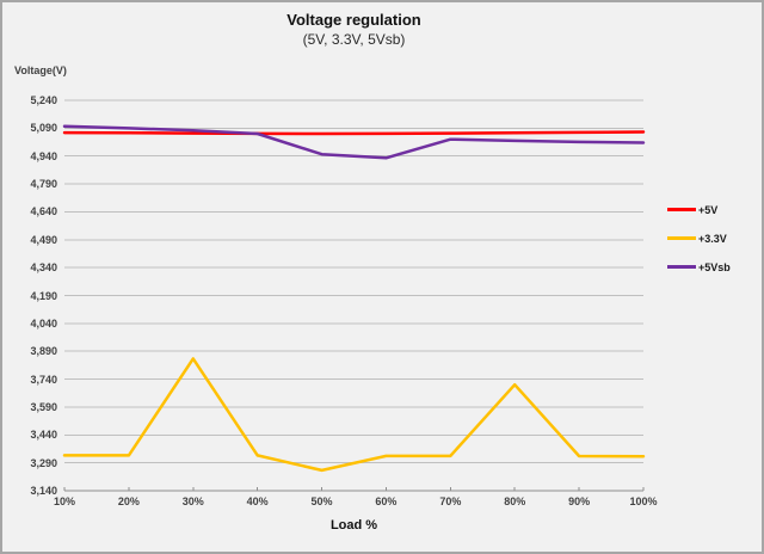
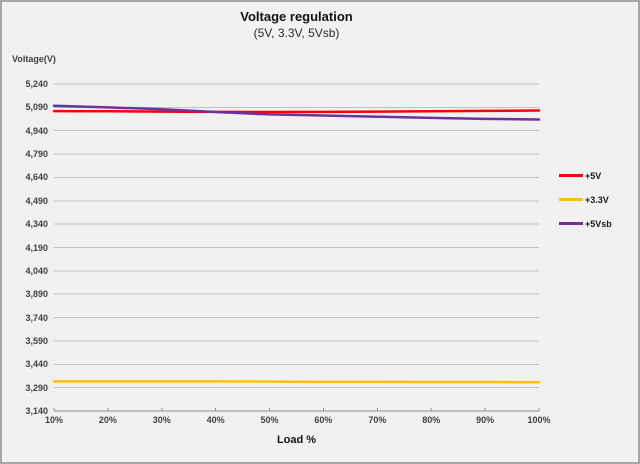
+3.3V/30%: 3850 -> 3330
+3.3V/50%: 3250 -> 3330
+5Vsb/50%: 4950 -> 5040
+5Vsb/60%: 4930 -> 5040
+3.3V/80%: 3710 -> 3330
